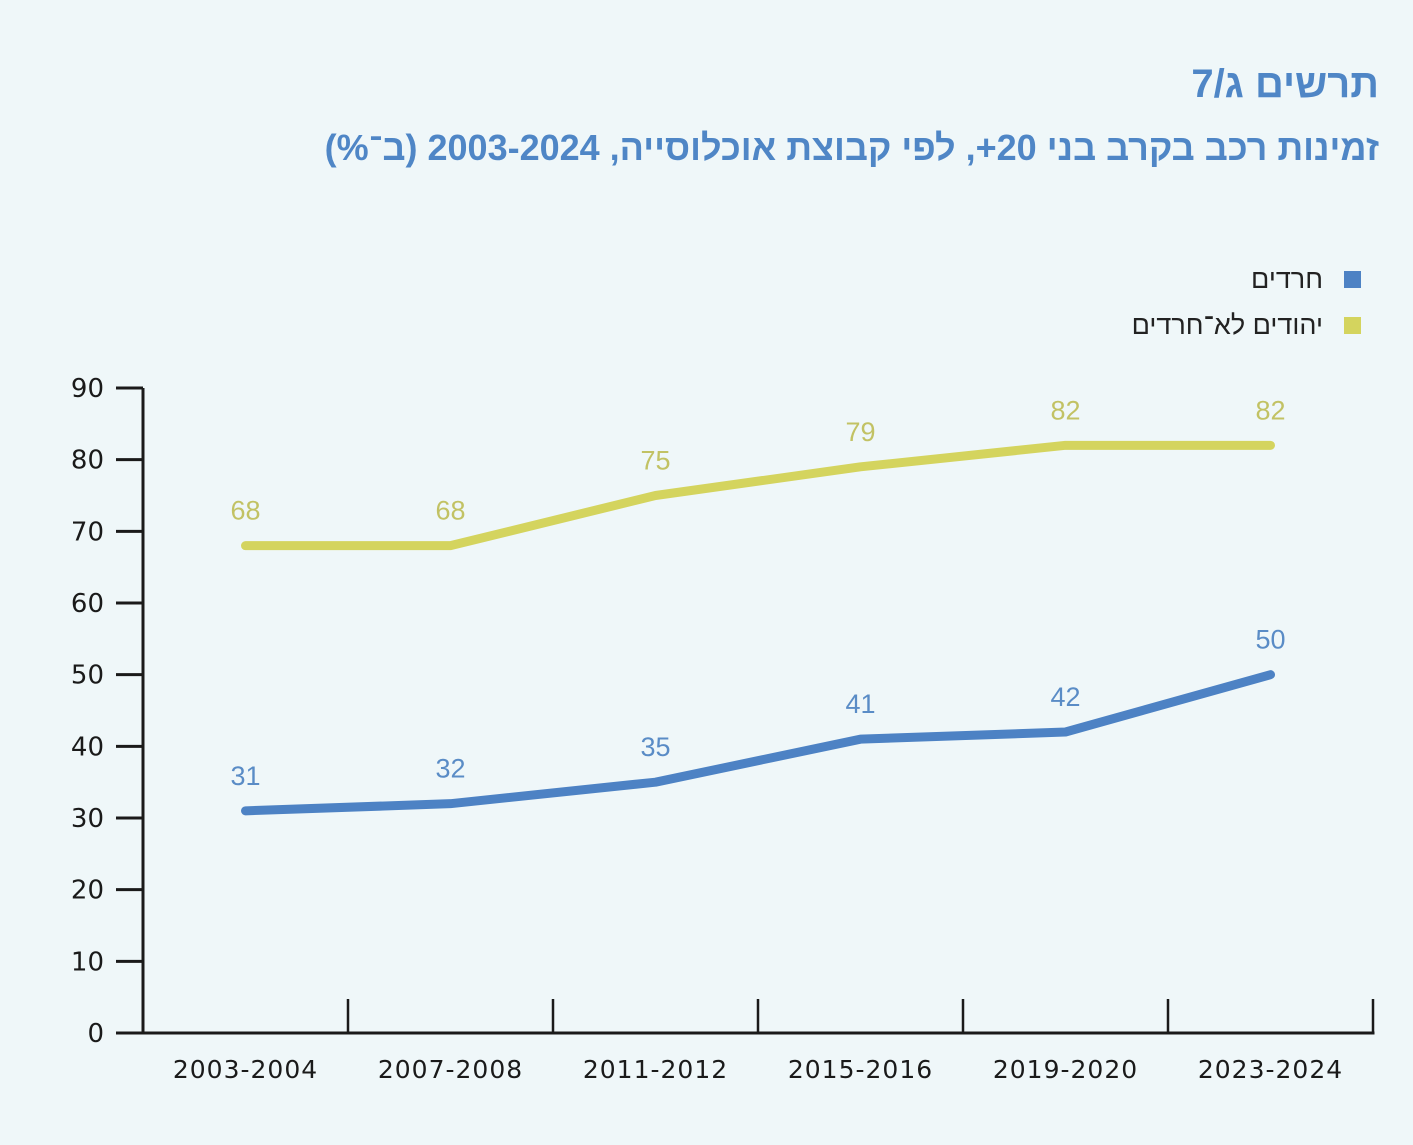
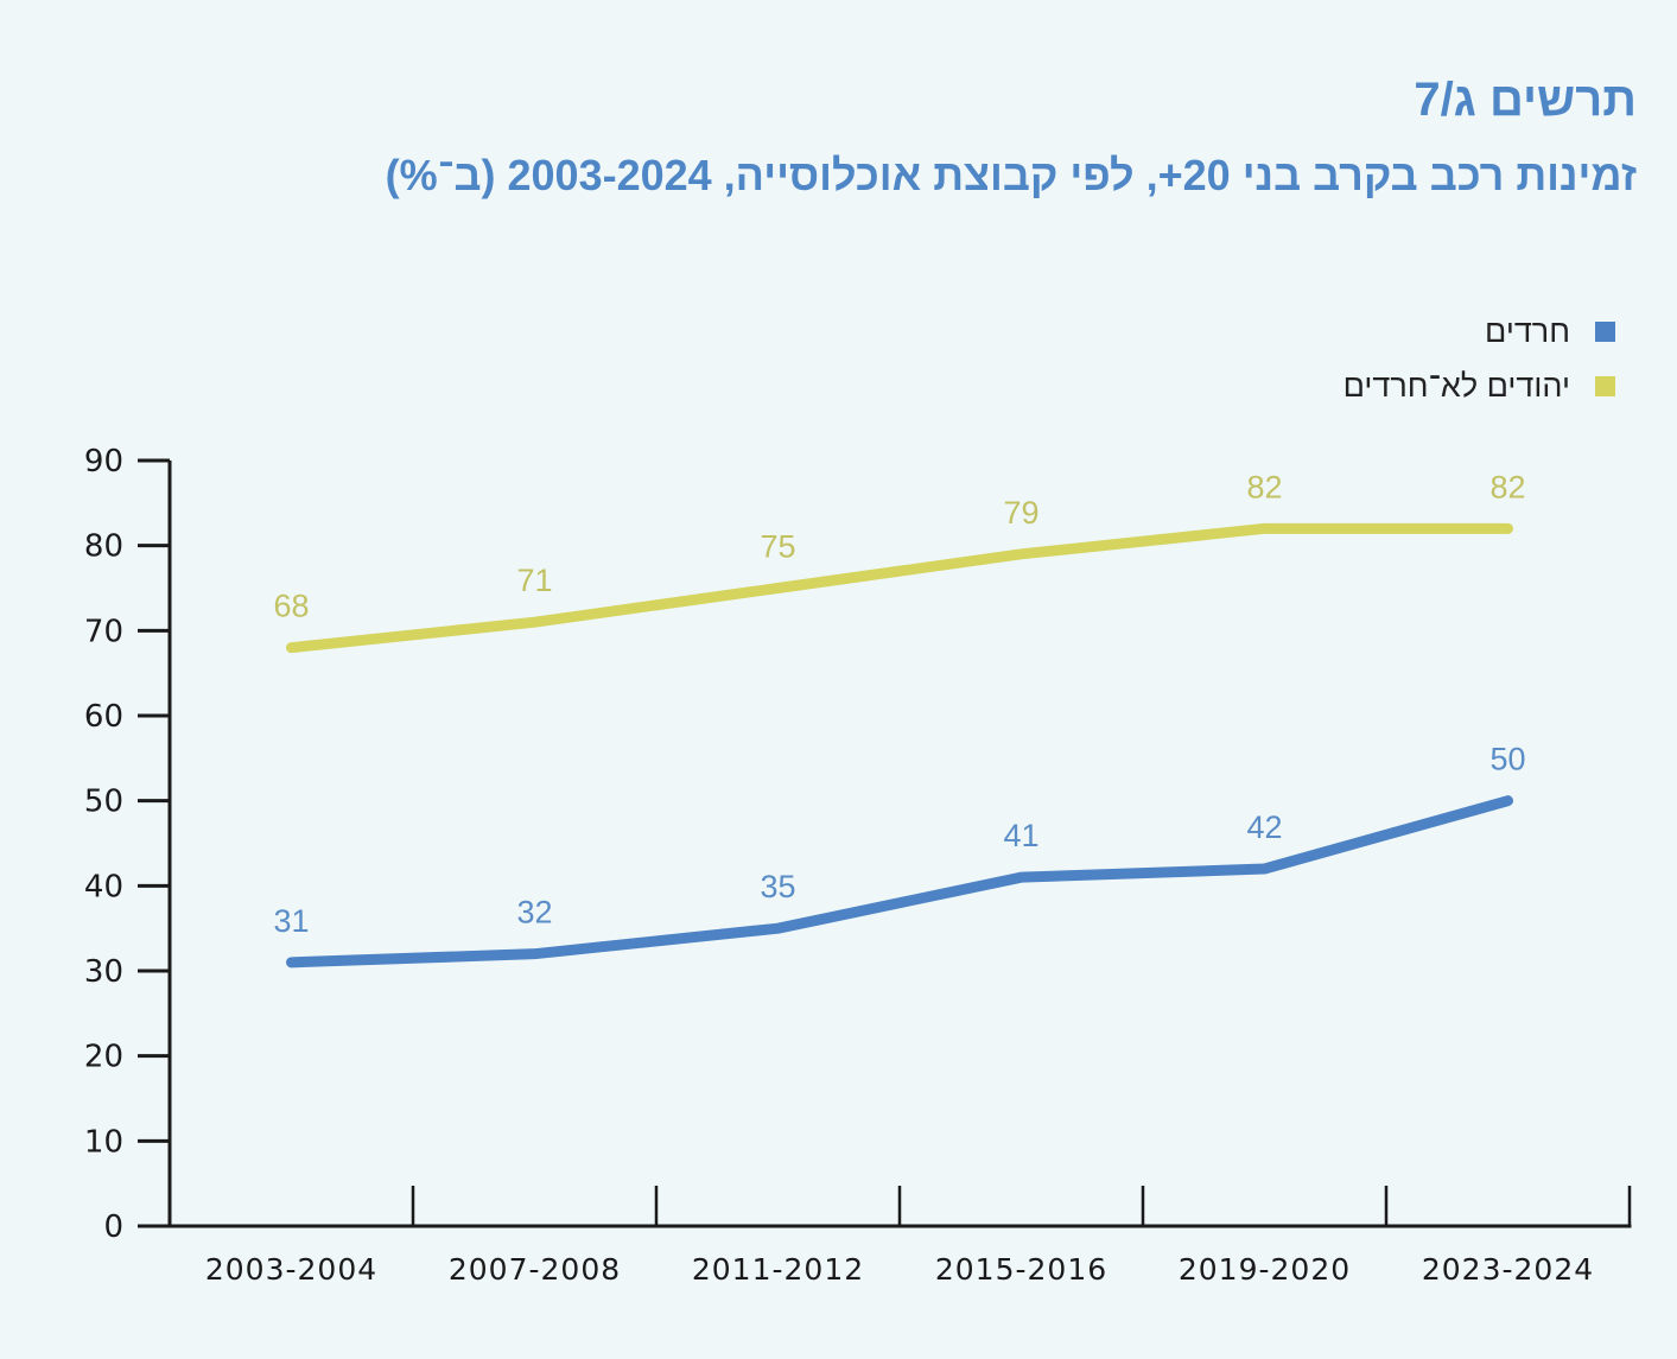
יהודים לא־חרדים/2007-2008: 68 -> 71
